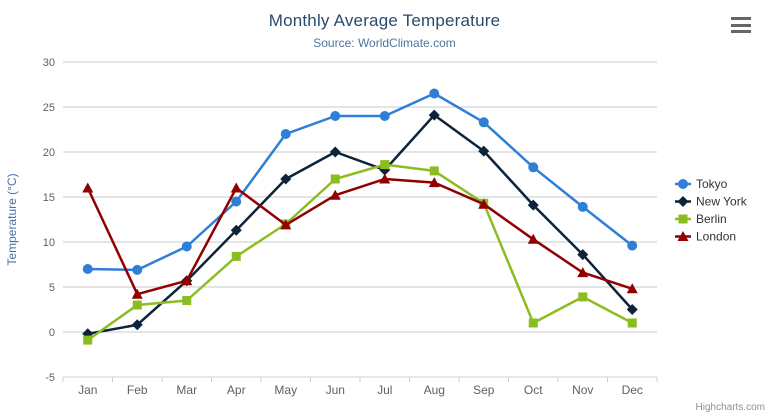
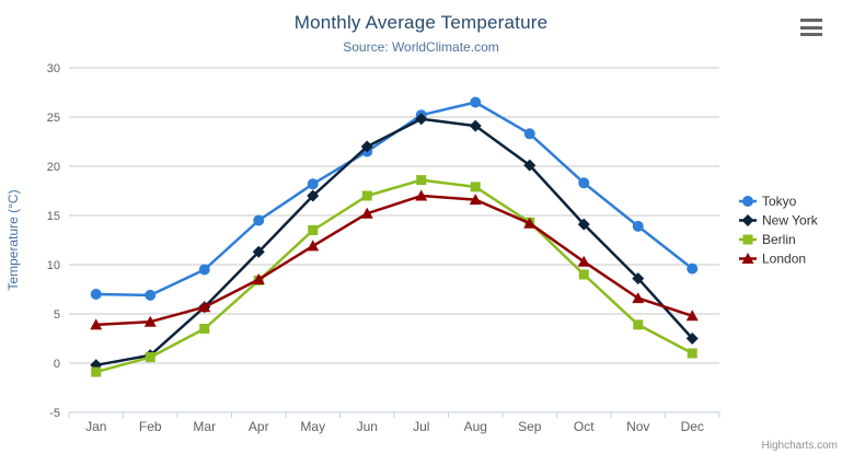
London/Jan: 16 -> 4
Berlin/Feb: 3 -> 1
London/Apr: 16 -> 8
Tokyo/May: 22 -> 18
Berlin/May: 12 -> 14
Tokyo/Jun: 24 -> 22
New York/Jun: 20 -> 22
Tokyo/Jul: 24 -> 25
New York/Jul: 18 -> 25
Berlin/Oct: 1 -> 9
